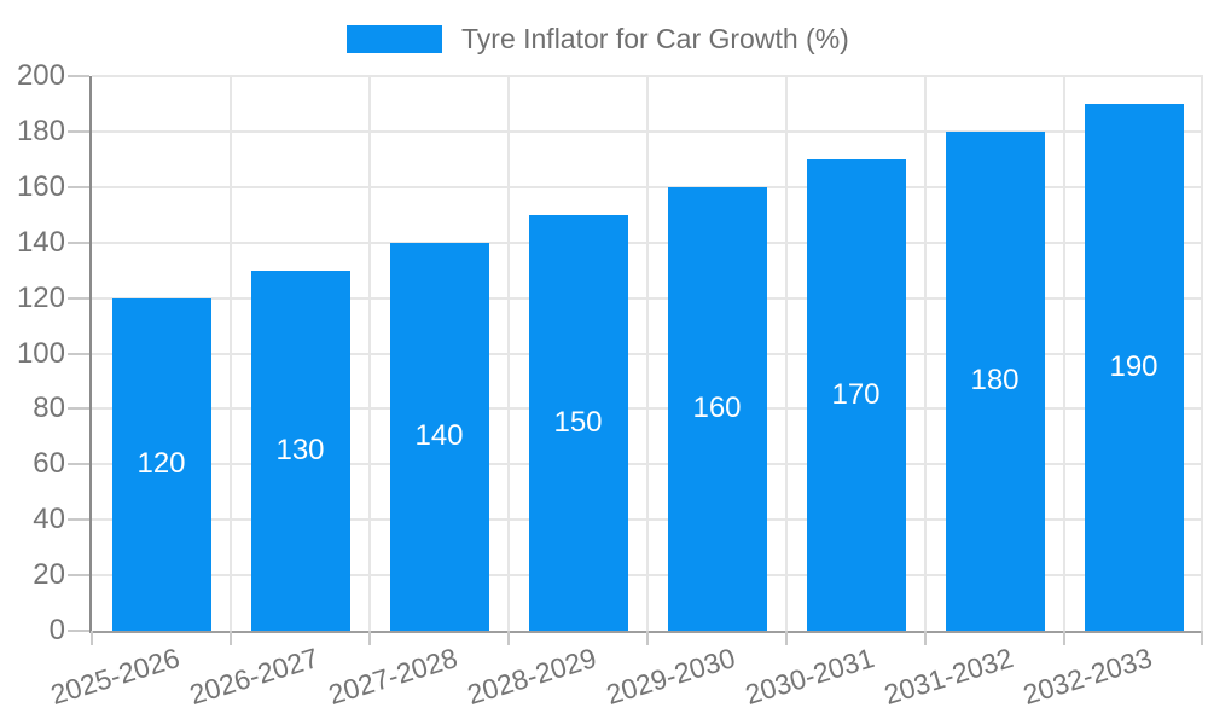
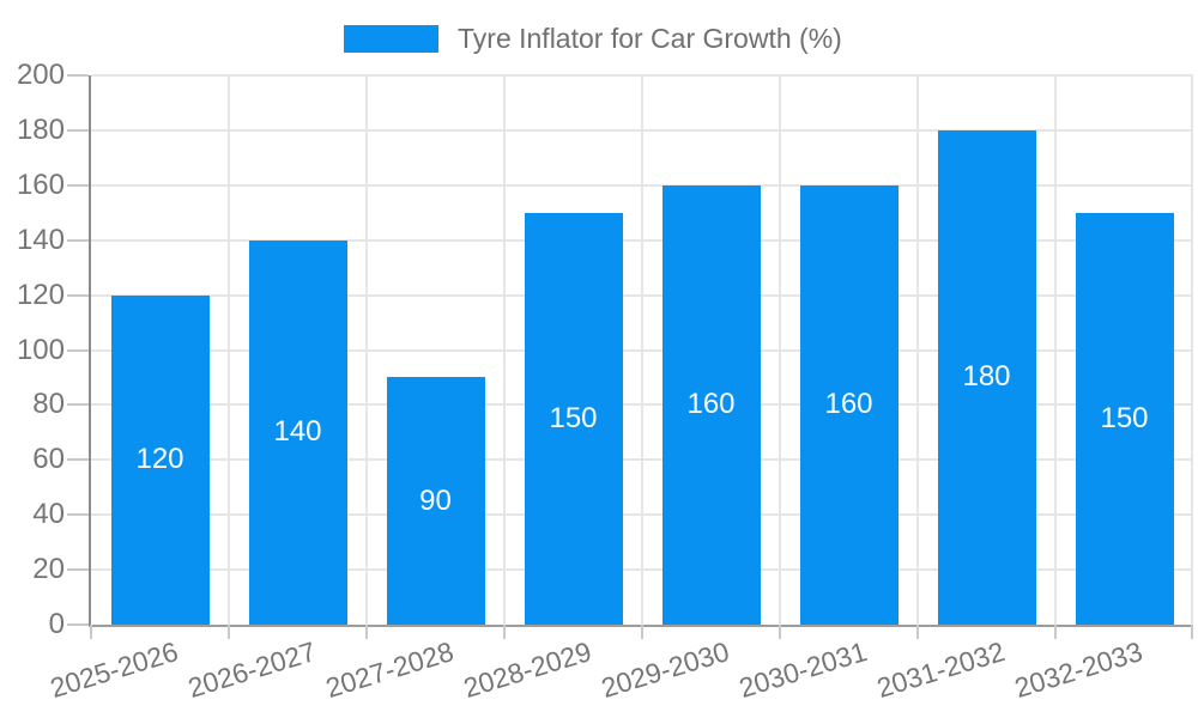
2026-2027: 130 -> 140
2027-2028: 140 -> 90
2030-2031: 170 -> 160
2032-2033: 190 -> 150
